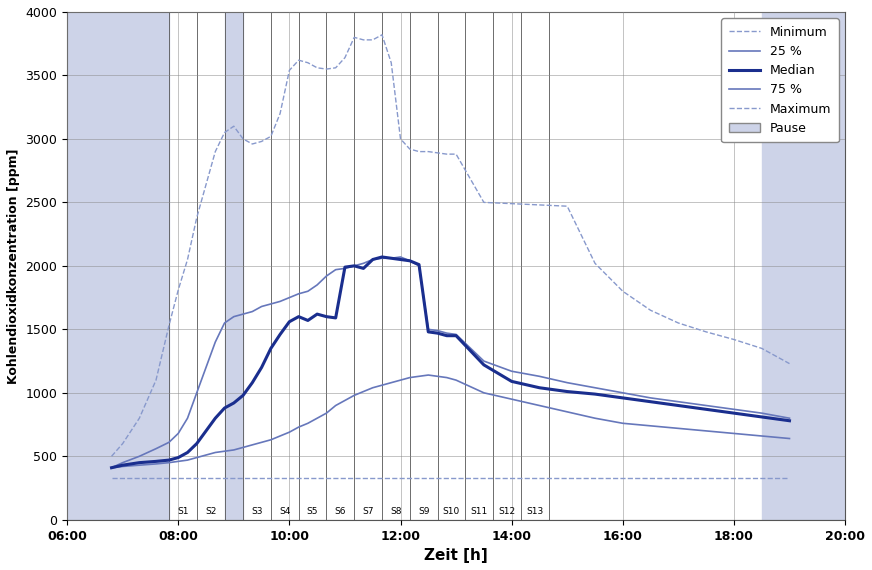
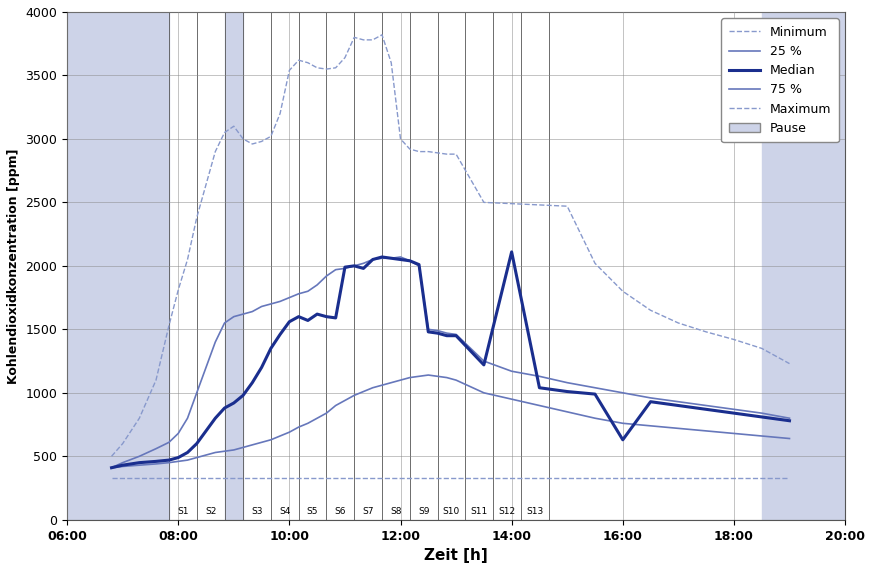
Median/14:00: 1090 -> 2110
Median/16:00: 960 -> 630
